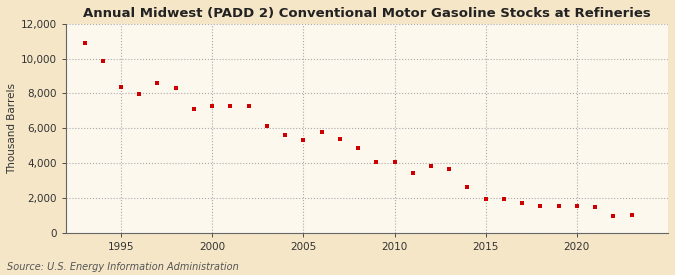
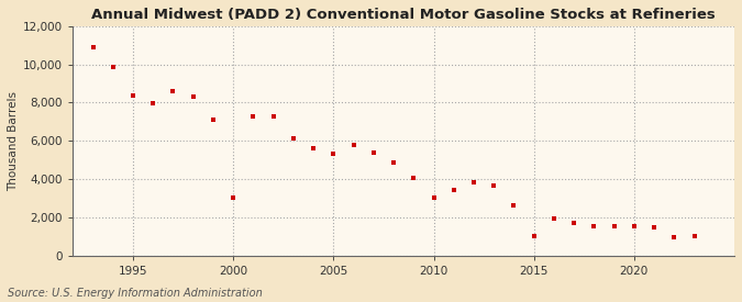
2000: 7,300 -> 3,000
2010: 4,000 -> 3,000
2015: 1,900 -> 1,000
